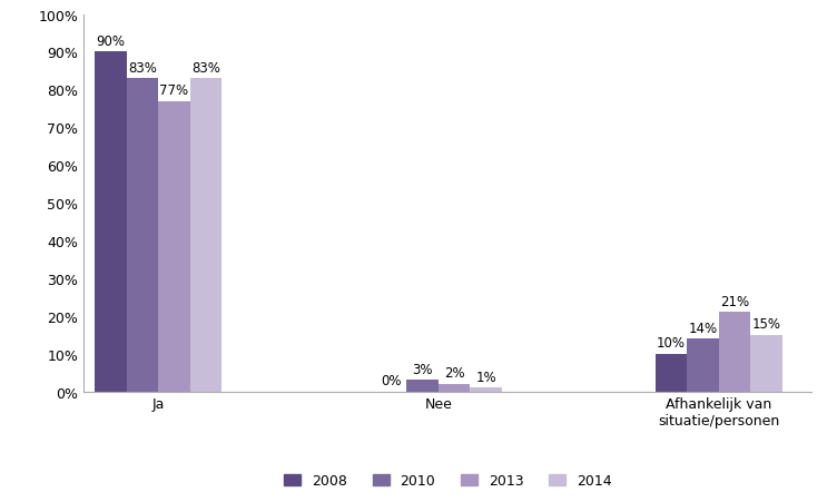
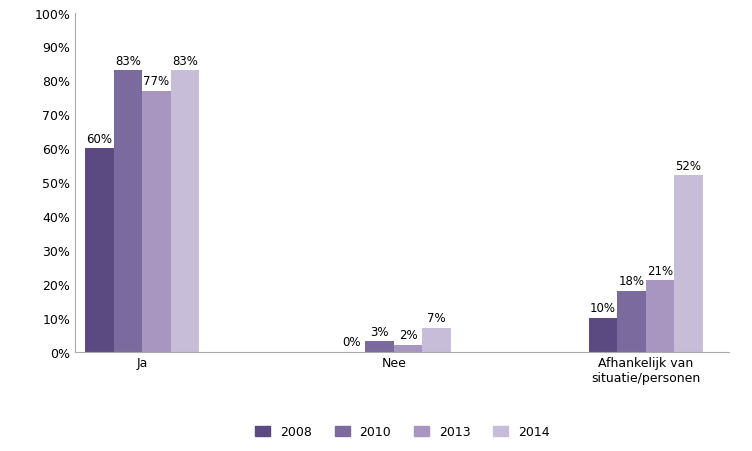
2008/Ja: 90% -> 60%
2014/Nee: 1% -> 7%
2010/Afhankelijk van situatie/personen: 14% -> 18%
2014/Afhankelijk van situatie/personen: 15% -> 52%
